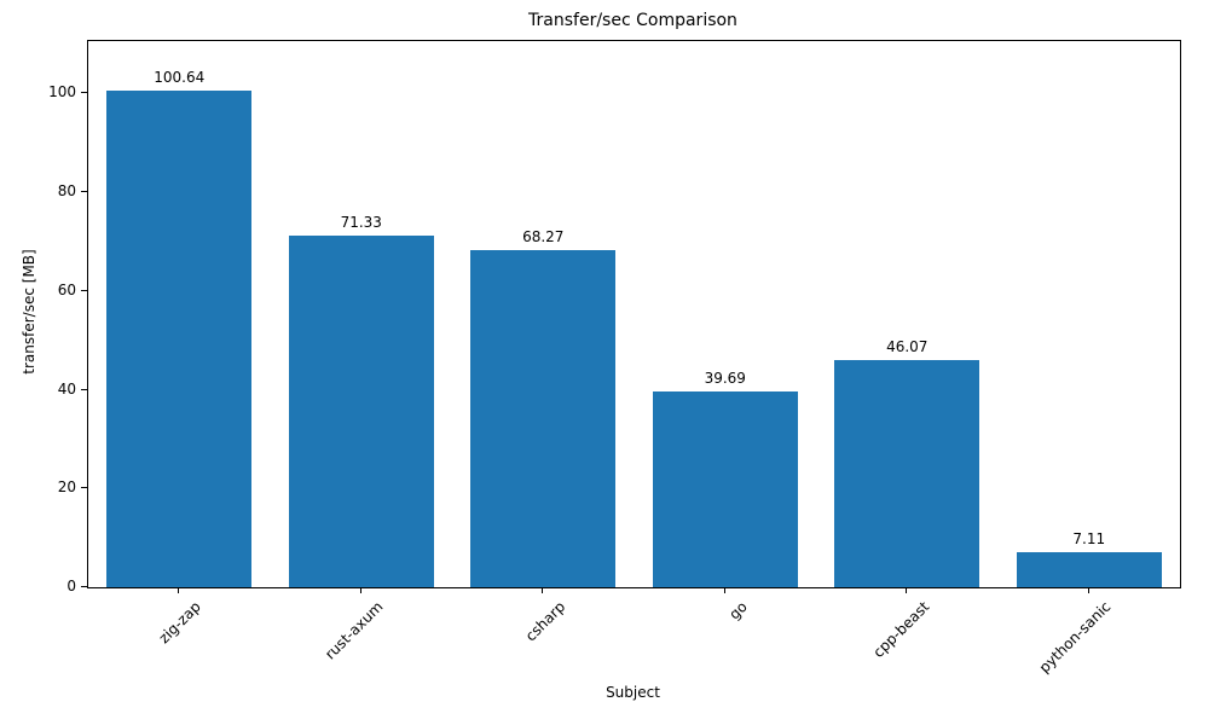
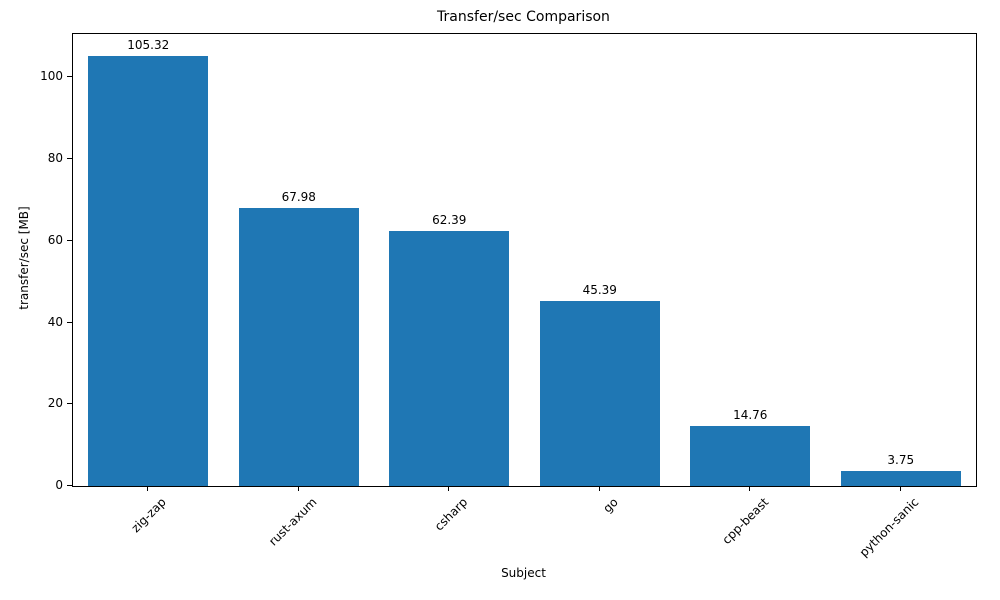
zig-zap: 100.64 -> 105.32
rust-axum: 71.33 -> 67.98
csharp: 68.27 -> 62.39
go: 39.69 -> 45.39
cpp-beast: 46.07 -> 14.76
python-sanic: 7.11 -> 3.75
